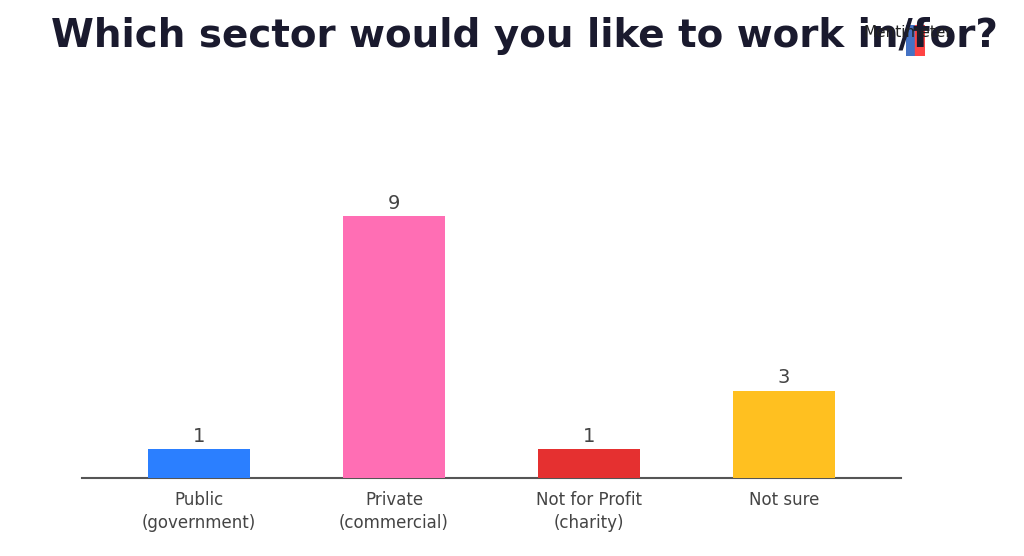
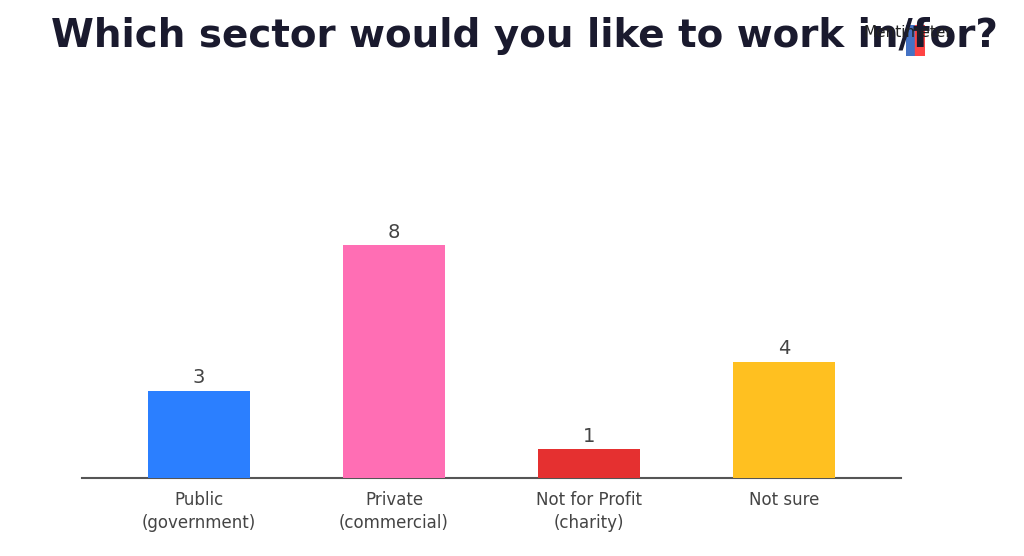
Public (government): 1 -> 3
Private (commercial): 9 -> 8
Not sure: 3 -> 4
